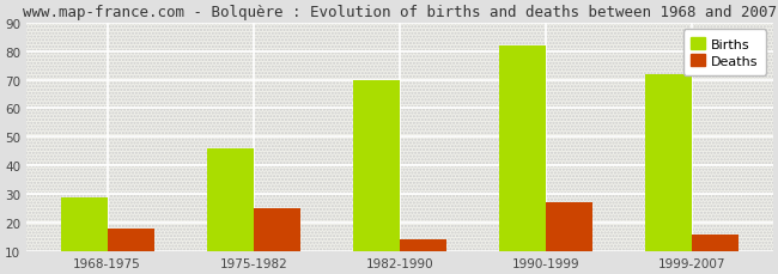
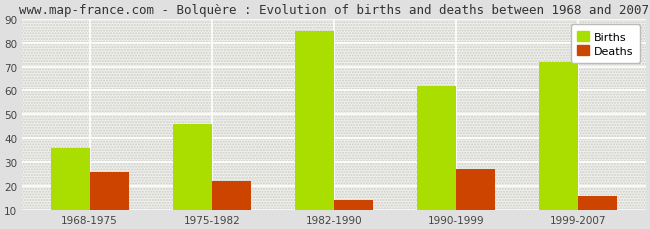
Births/1968-1975: 29 -> 36
Deaths/1968-1975: 18 -> 26
Deaths/1975-1982: 25 -> 22
Births/1982-1990: 70 -> 85
Births/1990-1999: 82 -> 62
